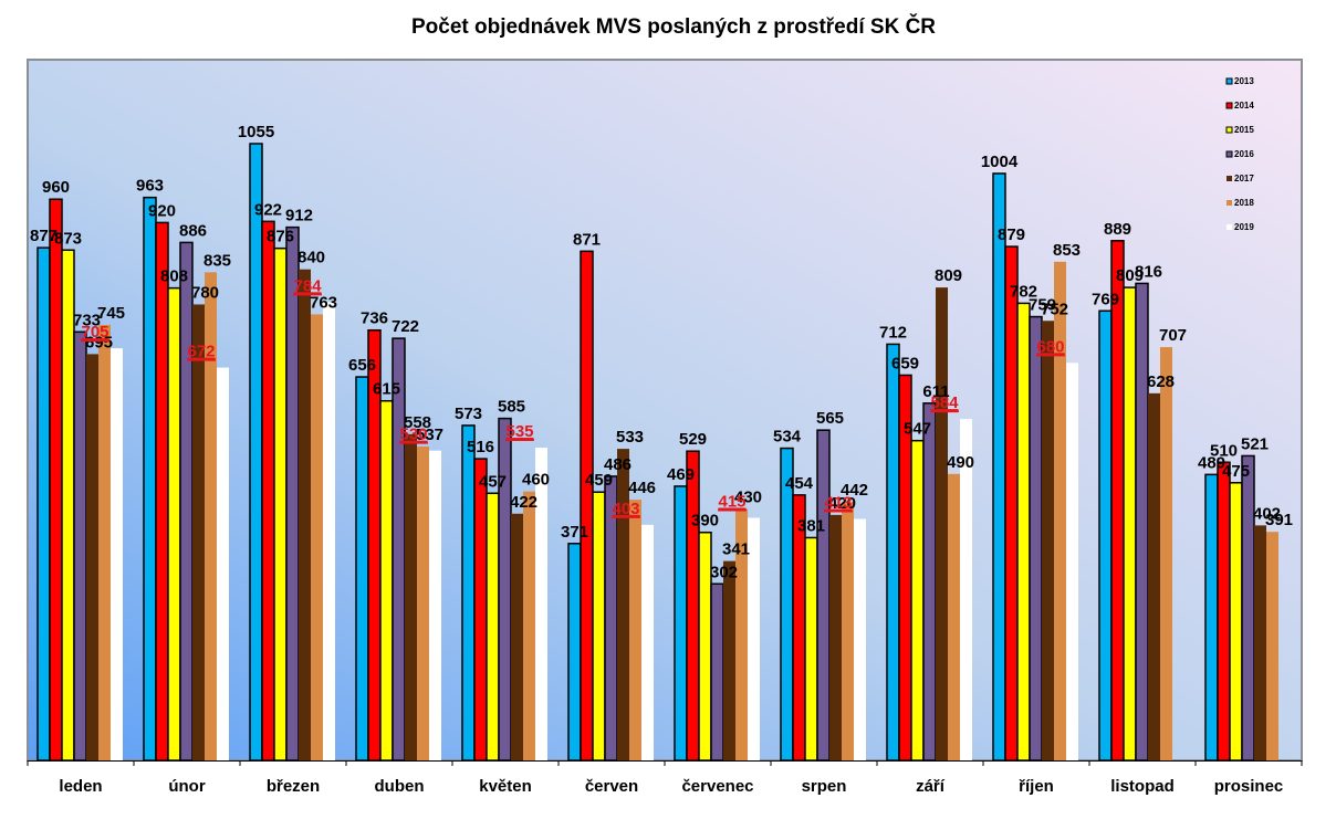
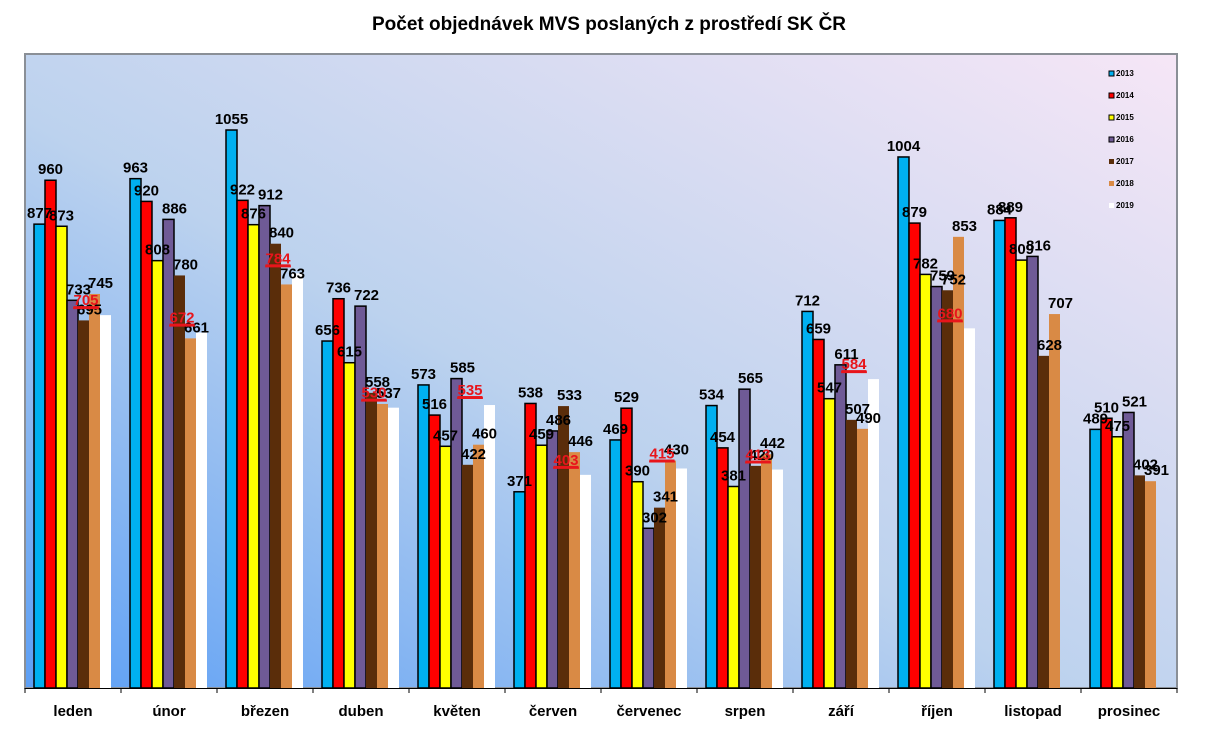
2018/únor: 835 -> 661
2014/červen: 871 -> 538
2017/září: 809 -> 507
2013/listopad: 769 -> 884
